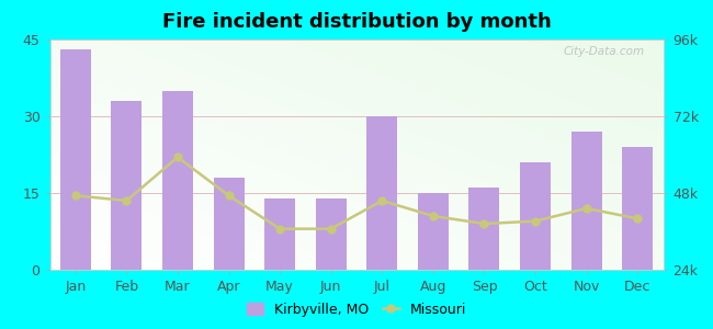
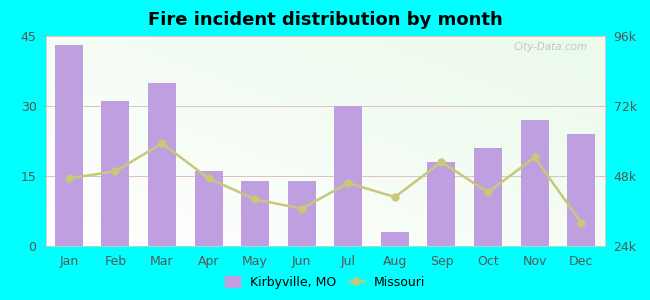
Kirbyville, MO/Feb: 33 -> 31
Missouri/Feb: 13.5 -> 16.0
Kirbyville, MO/Apr: 18 -> 16
Missouri/May: 8.0 -> 10.0
Kirbyville, MO/Aug: 15 -> 3
Kirbyville, MO/Sep: 16 -> 18
Missouri/Sep: 9.0 -> 18.0
Missouri/Oct: 9.5 -> 11.5
Missouri/Nov: 12.0 -> 19.0
Missouri/Dec: 10.0 -> 5.0
